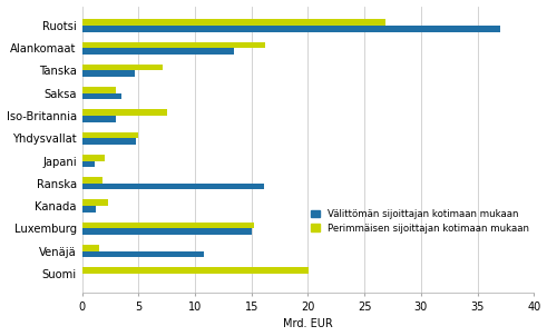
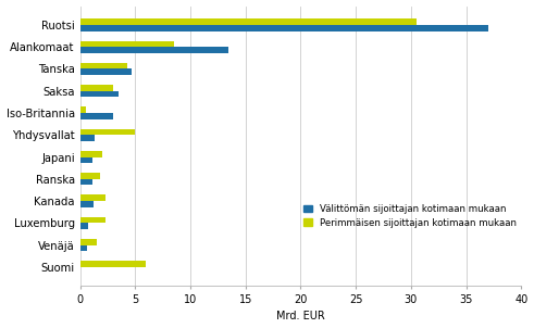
Perimmäisen sijoittajan kotimaan mukaan/Ruotsi: 26.9 -> 30.5
Perimmäisen sijoittajan kotimaan mukaan/Alankomaat: 16.2 -> 8.5
Perimmäisen sijoittajan kotimaan mukaan/Tanska: 7.1 -> 4.3
Perimmäisen sijoittajan kotimaan mukaan/Iso-Britannia: 7.5 -> 0.5
Välittömän sijoittajan kotimaan mukaan/Yhdysvallat: 4.8 -> 1.3
Välittömän sijoittajan kotimaan mukaan/Ranska: 16.1 -> 1.1
Perimmäisen sijoittajan kotimaan mukaan/Luxemburg: 15.2 -> 2.3
Välittömän sijoittajan kotimaan mukaan/Luxemburg: 15.0 -> 0.7
Välittömän sijoittajan kotimaan mukaan/Venäjä: 10.8 -> 0.6
Perimmäisen sijoittajan kotimaan mukaan/Suomi: 20.1 -> 6.0
